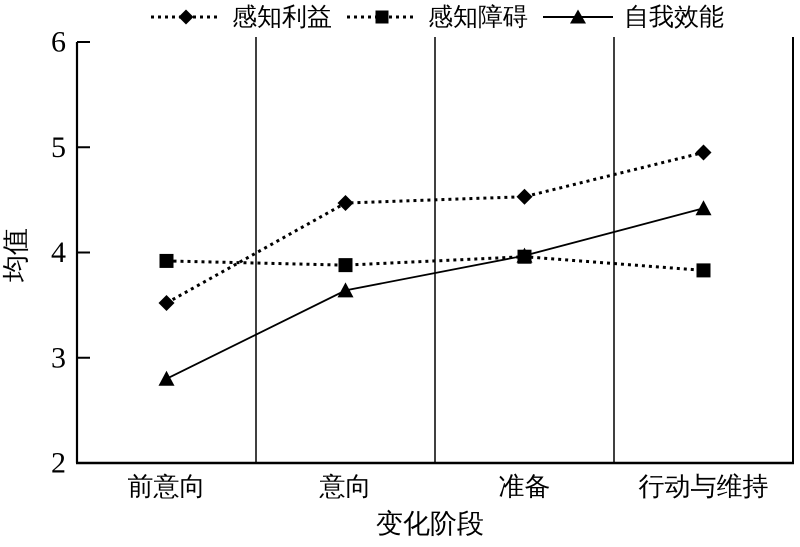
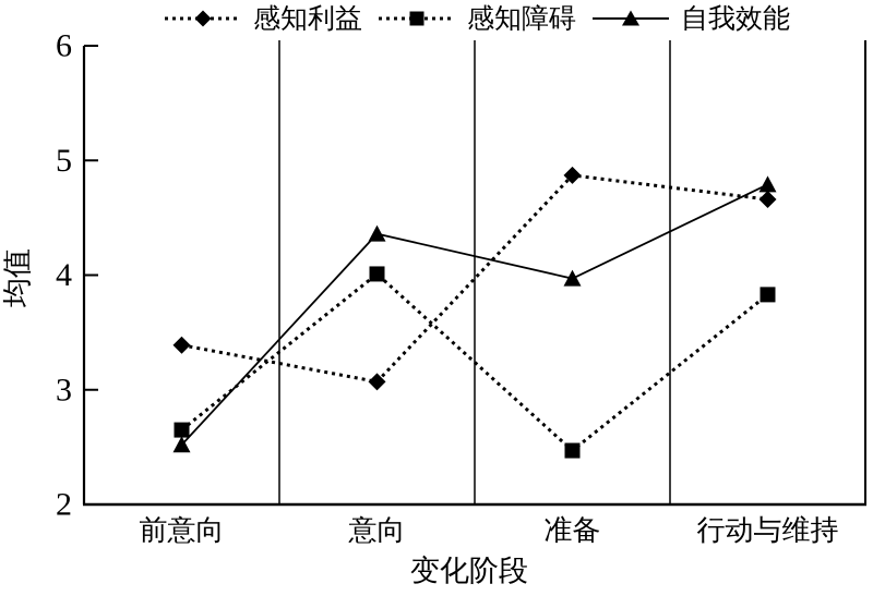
感知利益/前意向: 3.52 -> 3.39
感知障碍/前意向: 3.92 -> 2.65
自我效能/前意向: 2.80 -> 2.52
感知利益/意向: 4.47 -> 3.07
感知障碍/意向: 3.88 -> 4.01
自我效能/意向: 3.64 -> 4.36
感知利益/准备: 4.53 -> 4.87
感知障碍/准备: 3.96 -> 2.47
感知利益/行动与维持: 4.95 -> 4.66
自我效能/行动与维持: 4.42 -> 4.79
